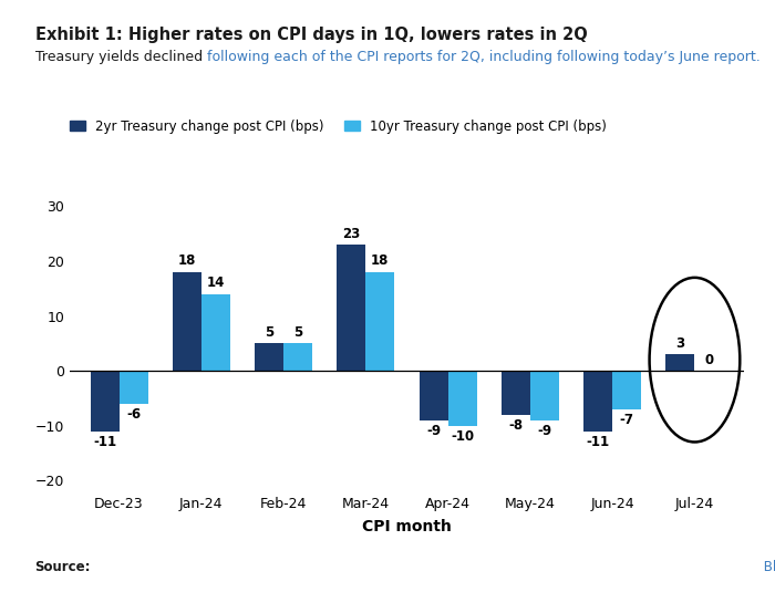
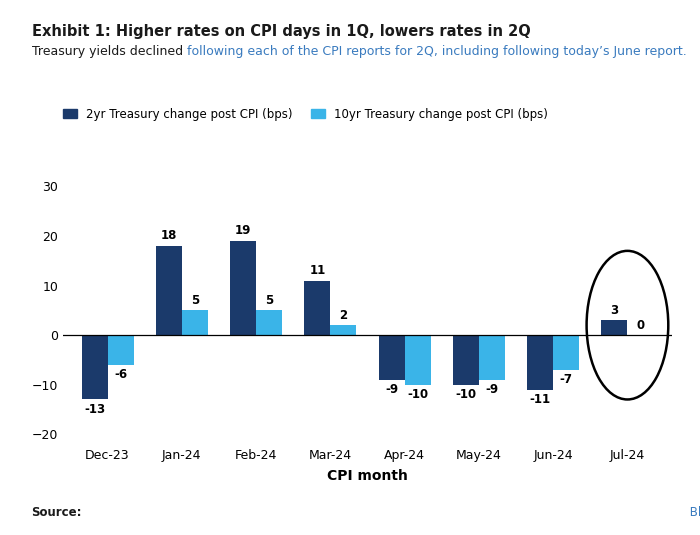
2yr Treasury change post CPI (bps)/Dec-23: -11 -> -13
10yr Treasury change post CPI (bps)/Jan-24: 14 -> 5
2yr Treasury change post CPI (bps)/Feb-24: 5 -> 19
2yr Treasury change post CPI (bps)/Mar-24: 23 -> 11
10yr Treasury change post CPI (bps)/Mar-24: 18 -> 2
2yr Treasury change post CPI (bps)/May-24: -8 -> -10
